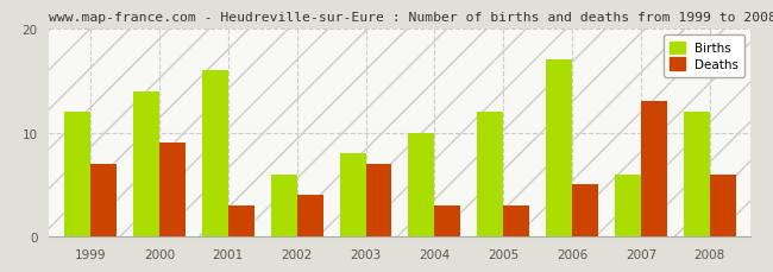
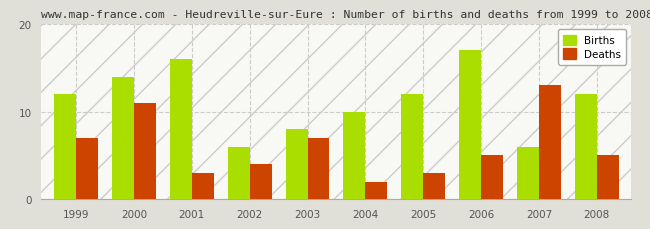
Deaths/2000: 9 -> 11
Deaths/2004: 3 -> 2
Deaths/2008: 6 -> 5
